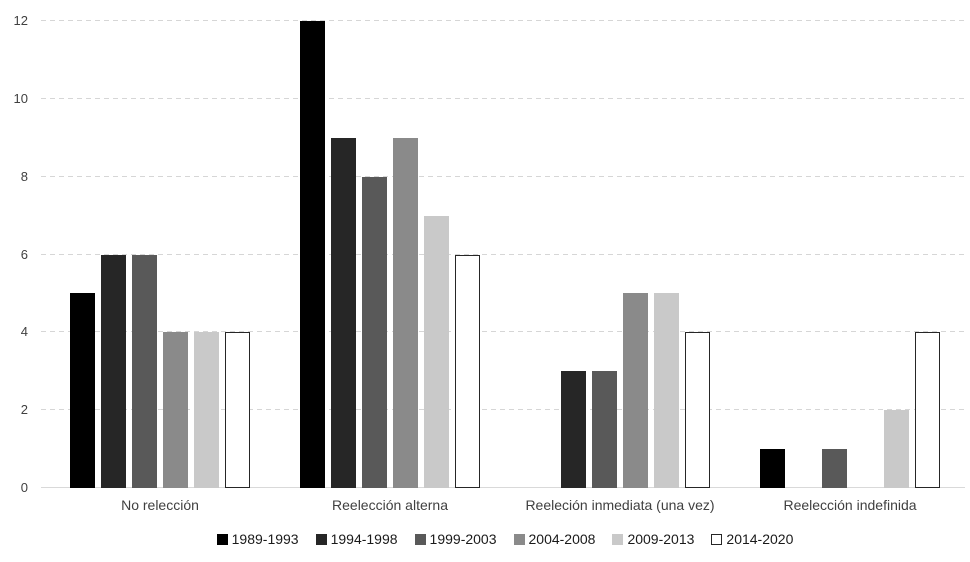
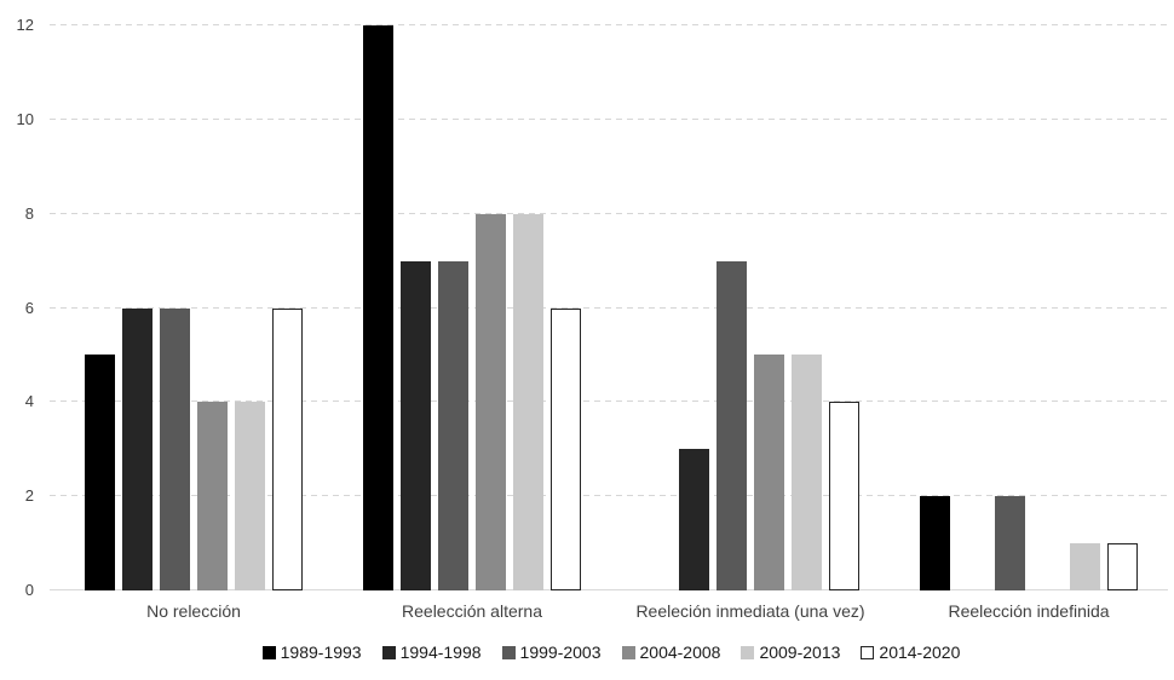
2014-2020/No relección: 4 -> 6
1994-1998/Reelección alterna: 9 -> 7
1999-2003/Reelección alterna: 8 -> 7
2004-2008/Reelección alterna: 9 -> 8
2009-2013/Reelección alterna: 7 -> 8
1999-2003/Reeleción inmediata (una vez): 3 -> 7
1989-1993/Reelección indefinida: 1 -> 2
1999-2003/Reelección indefinida: 1 -> 2
2009-2013/Reelección indefinida: 2 -> 1
2014-2020/Reelección indefinida: 4 -> 1
